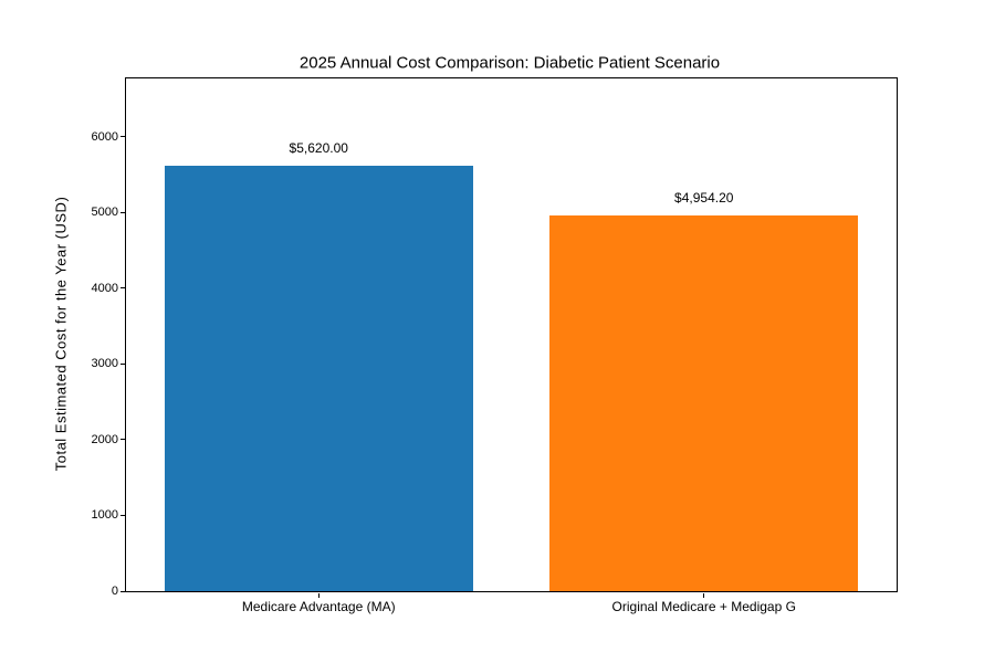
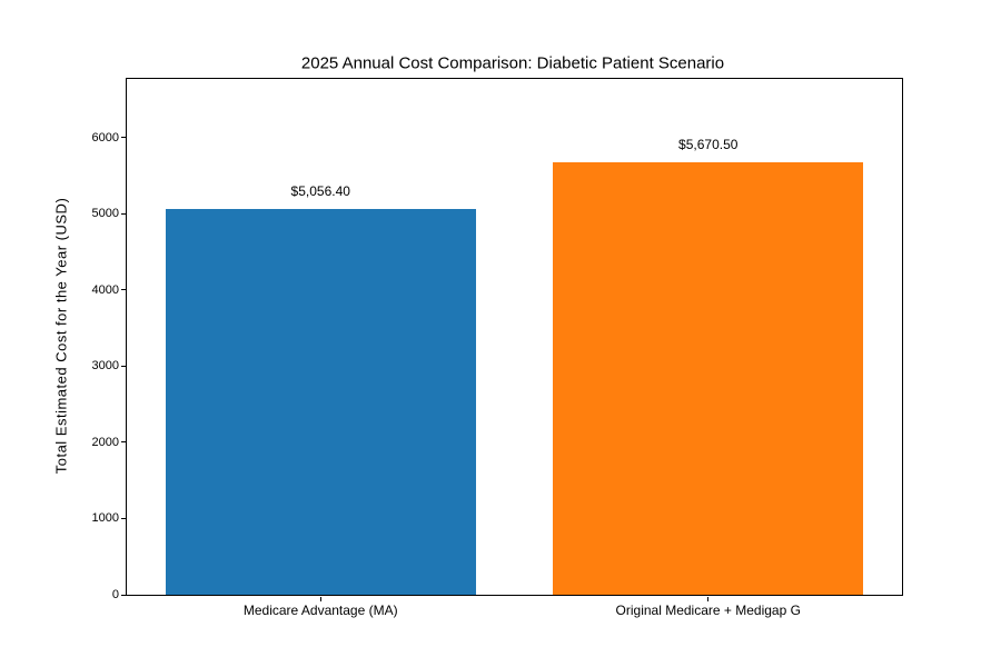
Medicare Advantage (MA): $5,620.00 -> $5,056.40
Original Medicare + Medigap G: $4,954.20 -> $5,670.50
